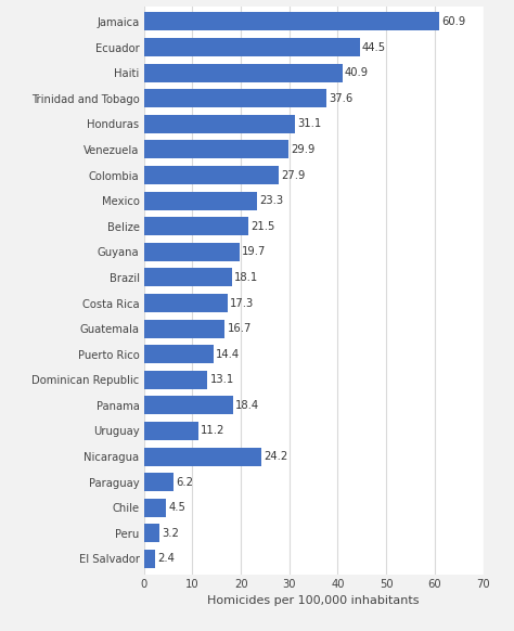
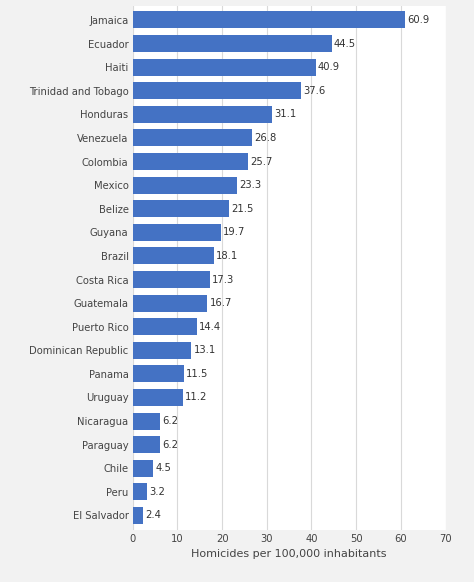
Venezuela: 29.9 -> 26.8
Colombia: 27.9 -> 25.7
Panama: 18.4 -> 11.5
Nicaragua: 24.2 -> 6.2
